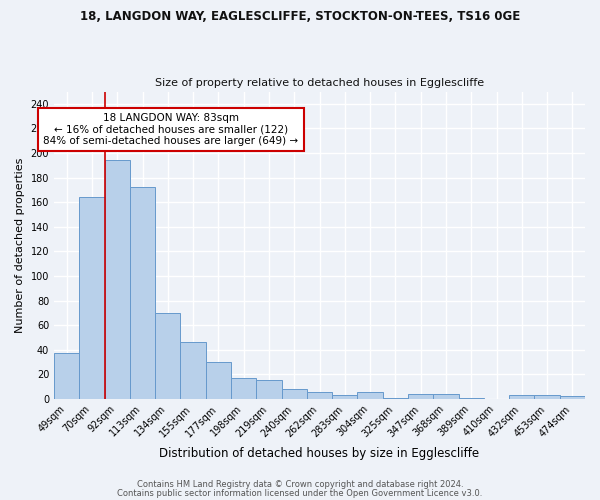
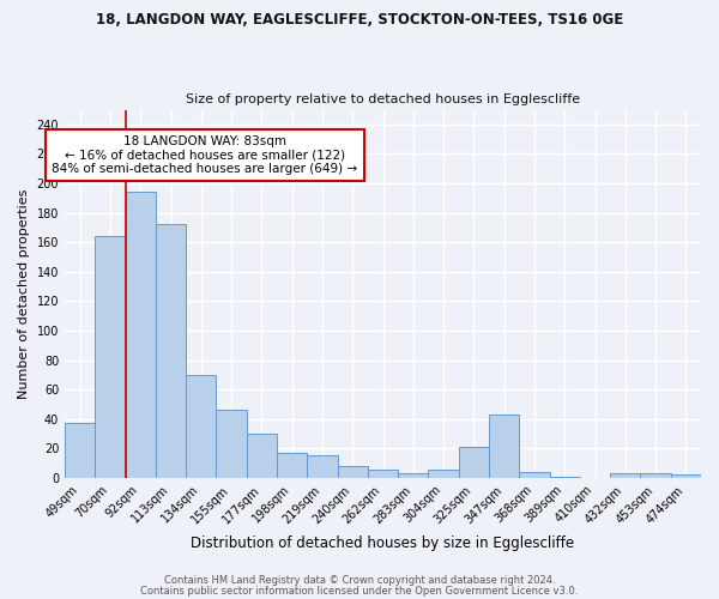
325sqm: 1 -> 21
347sqm: 4 -> 43
